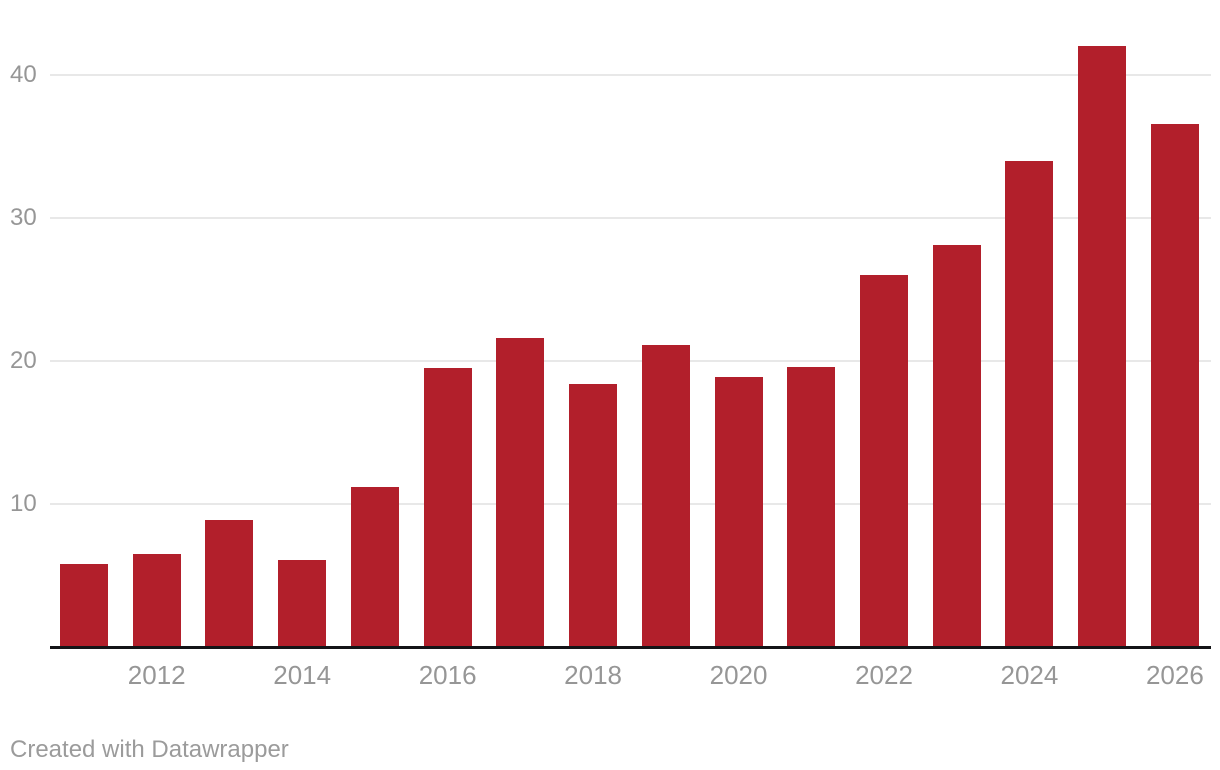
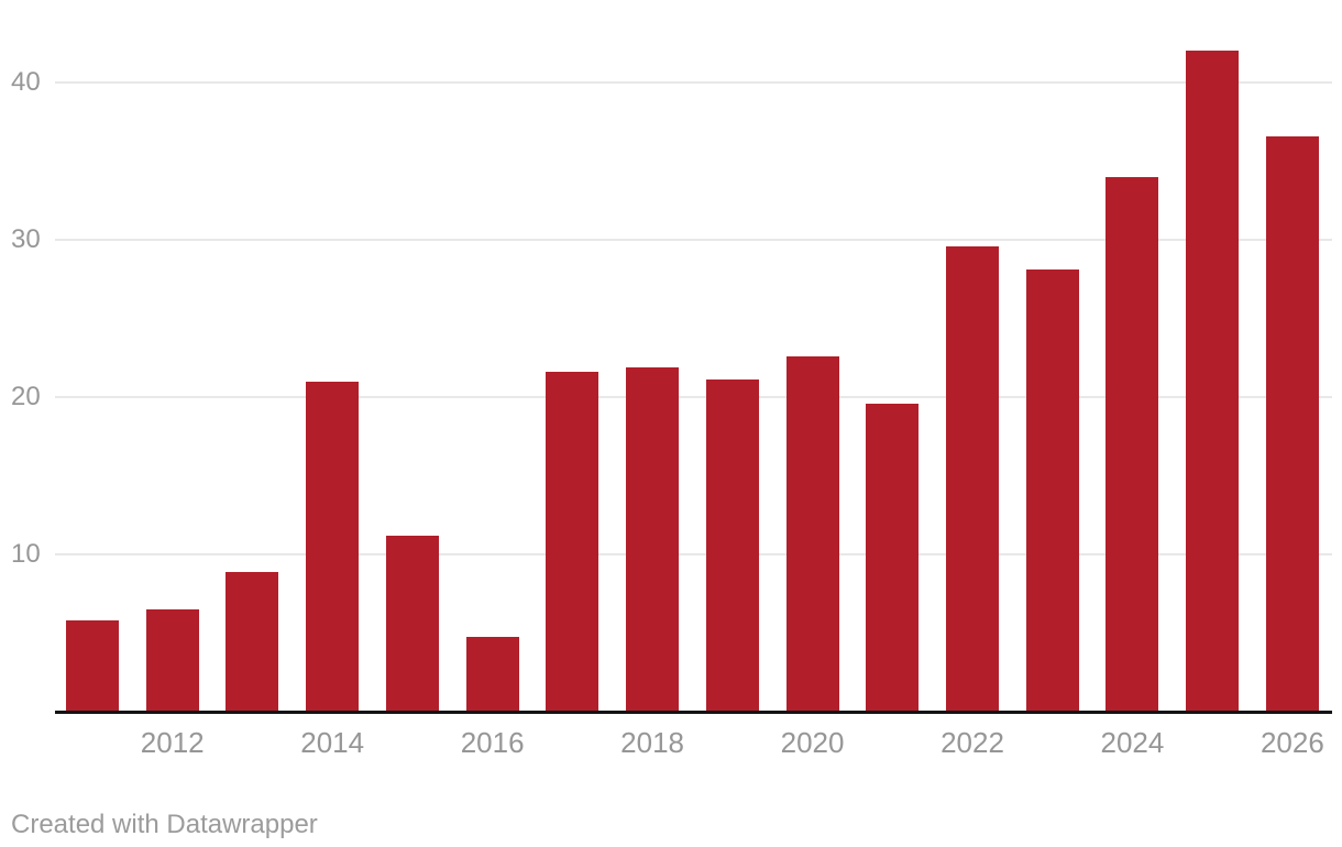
2014: 6.0 -> 20.9
2016: 19.4 -> 4.7
2018: 18.3 -> 21.8
2020: 18.8 -> 22.5
2022: 25.9 -> 29.5
